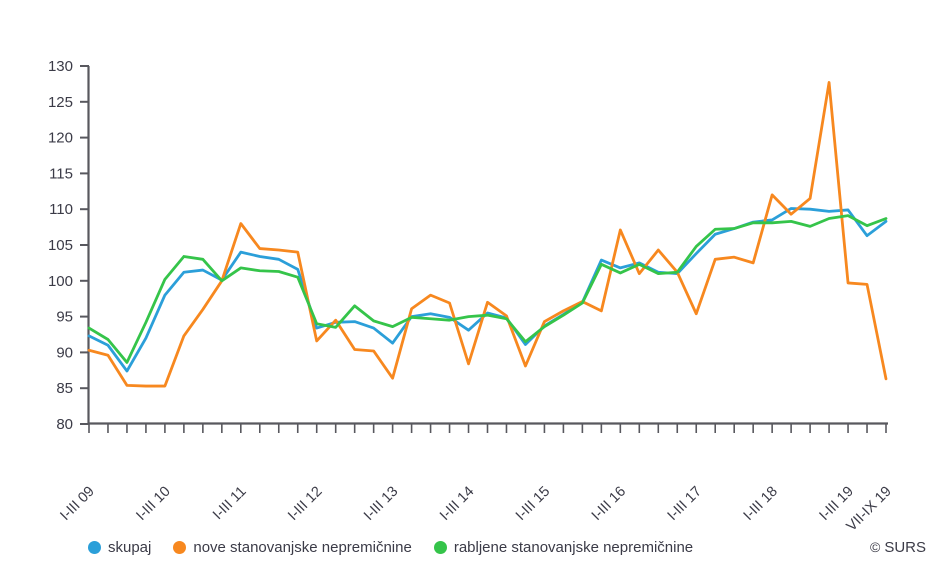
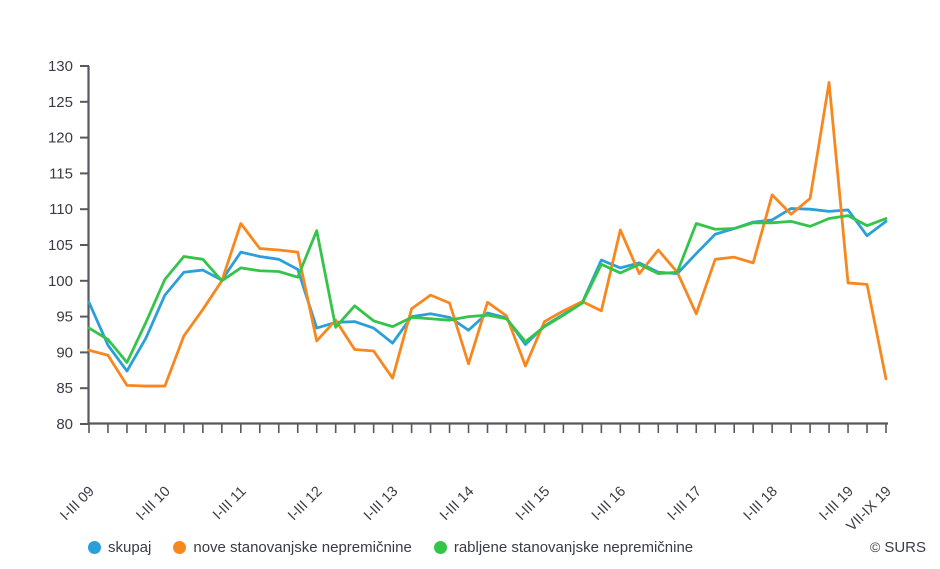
skupaj/I-III 09: 92 -> 97
rabljene stanovanjske nepremičnine/I-III 12: 94 -> 107
rabljene stanovanjske nepremičnine/I-III 17: 105 -> 108
